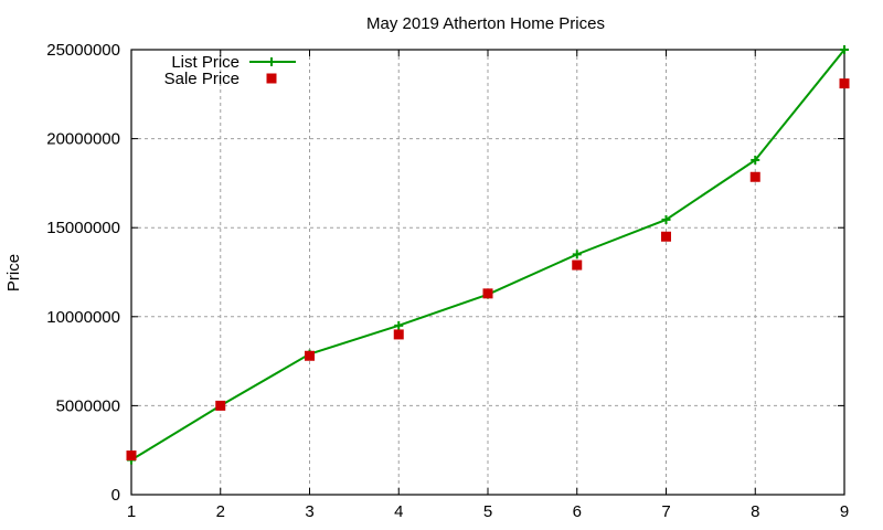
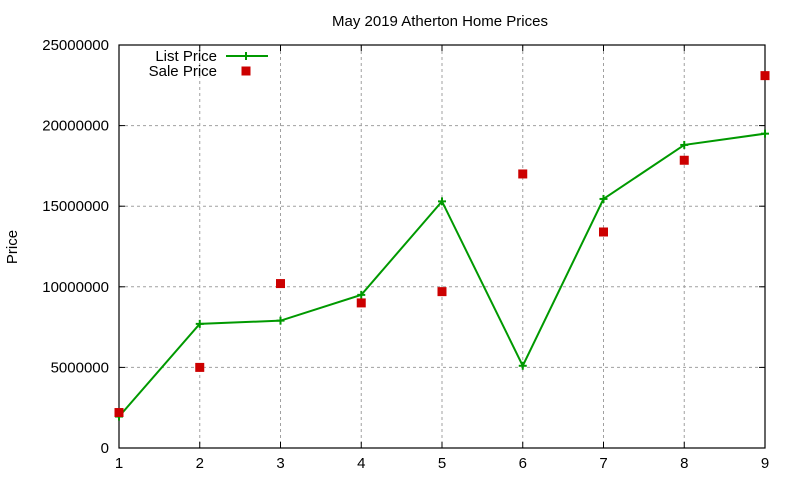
List Price/2: 5000000 -> 7700000
Sale Price/3: 7800000 -> 10200000
List Price/5: 11200000 -> 15300000
Sale Price/5: 11300000 -> 9700000
List Price/6: 13500000 -> 5100000
Sale Price/6: 12900000 -> 17000000
Sale Price/7: 14500000 -> 13400000
List Price/9: 25000000 -> 19500000
